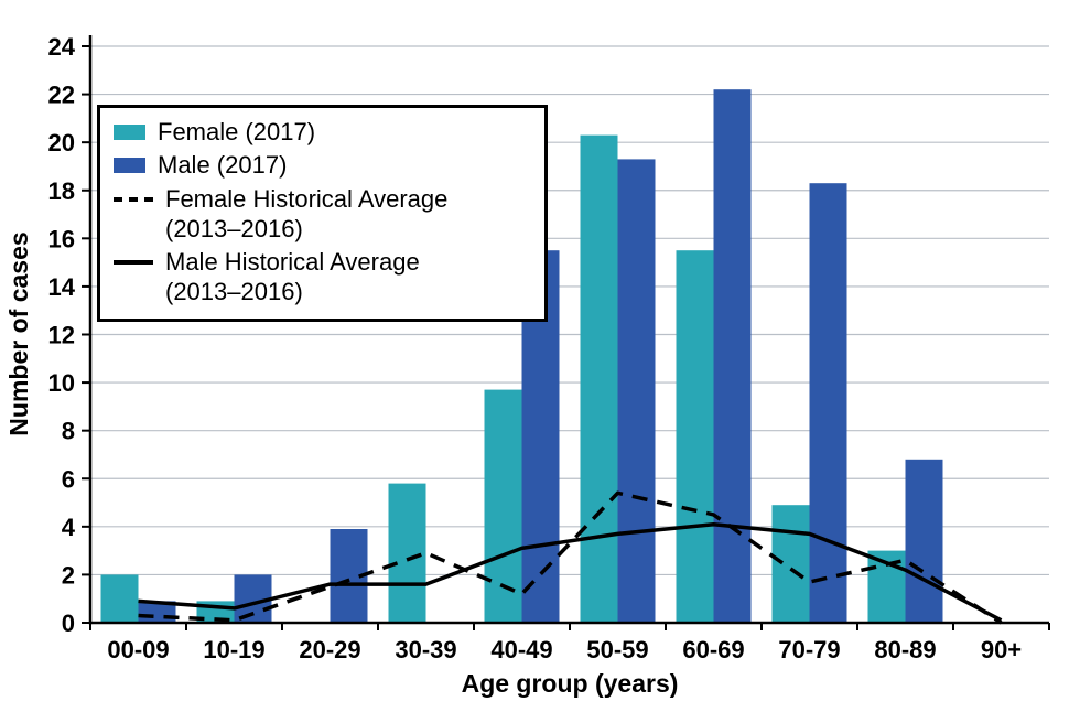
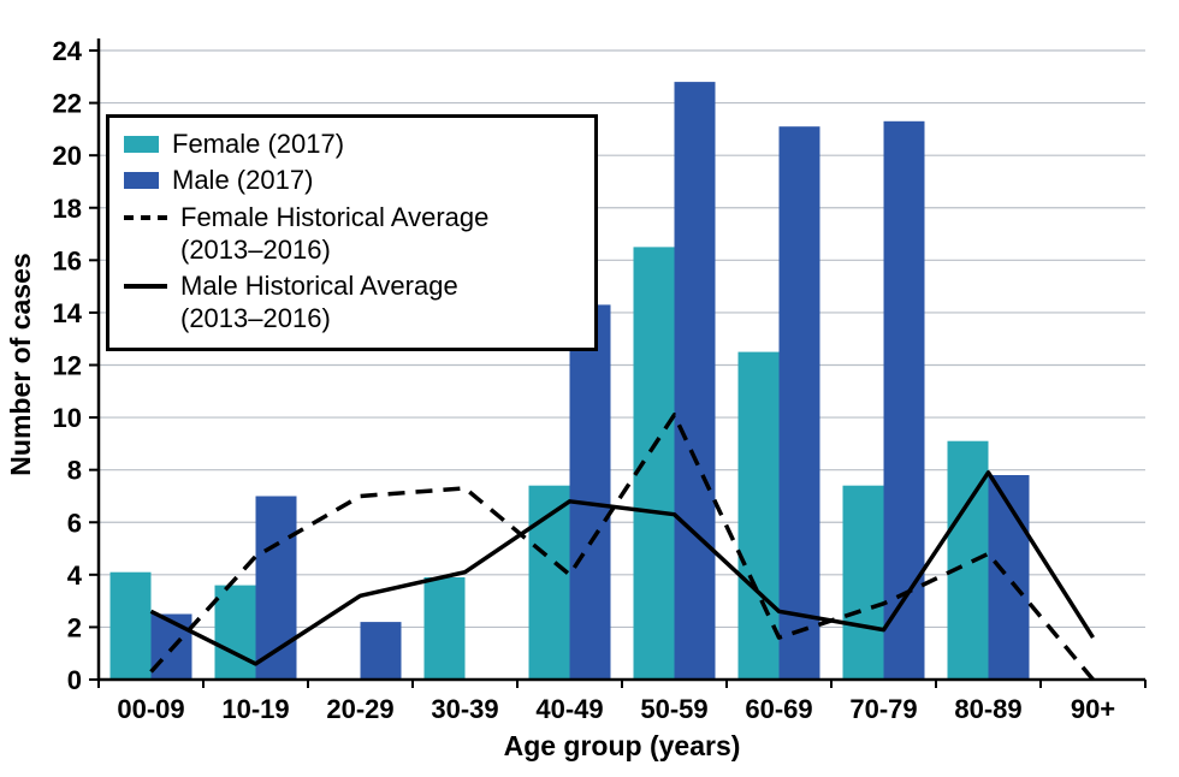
Female (2017)/00-09: 2.0 -> 4.1
Male (2017)/00-09: 0.9 -> 2.5
Male Historical Average (2013–2016)/00-09: 0.9 -> 2.6
Female (2017)/10-19: 0.9 -> 3.6
Male (2017)/10-19: 2.0 -> 7.0
Female Historical Average (2013–2016)/10-19: 0.1 -> 4.7
Male (2017)/20-29: 3.9 -> 2.2
Female Historical Average (2013–2016)/20-29: 1.5 -> 7.0
Male Historical Average (2013–2016)/20-29: 1.6 -> 3.2
Female (2017)/30-39: 5.8 -> 3.9
Female Historical Average (2013–2016)/30-39: 2.9 -> 7.3
Male Historical Average (2013–2016)/30-39: 1.6 -> 4.1
Female (2017)/40-49: 9.7 -> 7.4
Male (2017)/40-49: 15.5 -> 14.3
Female Historical Average (2013–2016)/40-49: 1.2 -> 4.0
Male Historical Average (2013–2016)/40-49: 3.1 -> 6.8
Female (2017)/50-59: 20.3 -> 16.5
Male (2017)/50-59: 19.3 -> 22.8
Female Historical Average (2013–2016)/50-59: 5.4 -> 10.1
Male Historical Average (2013–2016)/50-59: 3.7 -> 6.3
Female (2017)/60-69: 15.5 -> 12.5
Male (2017)/60-69: 22.2 -> 21.1
Female Historical Average (2013–2016)/60-69: 4.5 -> 1.6
Male Historical Average (2013–2016)/60-69: 4.1 -> 2.6
Female (2017)/70-79: 4.9 -> 7.4
Male (2017)/70-79: 18.3 -> 21.3
Female Historical Average (2013–2016)/70-79: 1.7 -> 2.9
Male Historical Average (2013–2016)/70-79: 3.7 -> 1.9
Female (2017)/80-89: 3.0 -> 9.1
Male (2017)/80-89: 6.8 -> 7.8
Female Historical Average (2013–2016)/80-89: 2.6 -> 4.8
Male Historical Average (2013–2016)/80-89: 2.2 -> 7.9
Male Historical Average (2013–2016)/90+: 0.1 -> 1.6
